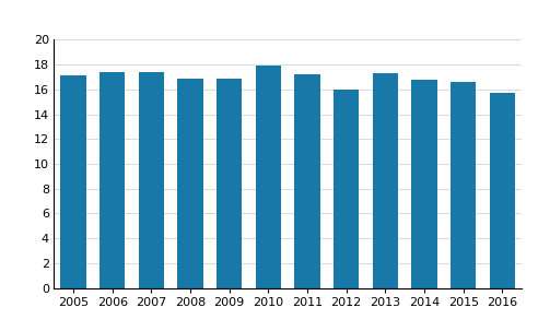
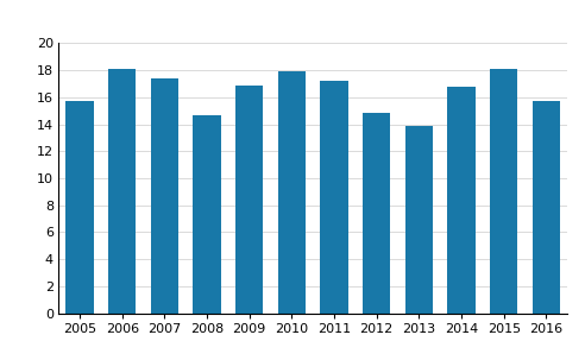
2005: 17.1 -> 15.7
2006: 17.4 -> 18.1
2008: 16.9 -> 14.7
2012: 16.0 -> 14.8
2013: 17.3 -> 13.9
2015: 16.6 -> 18.1
